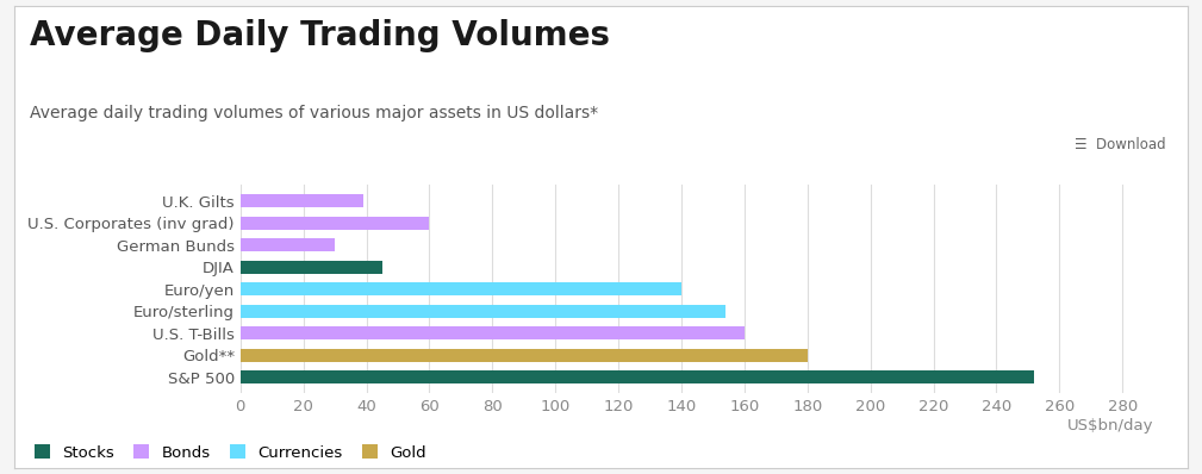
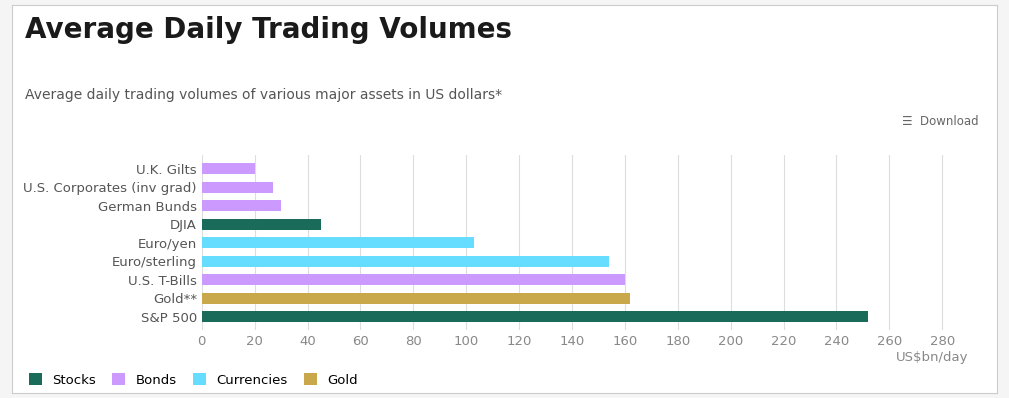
U.K. Gilts: 39 -> 20
U.S. Corporates (inv grad): 60 -> 27
Euro/yen: 140 -> 103
Gold**: 180 -> 162
